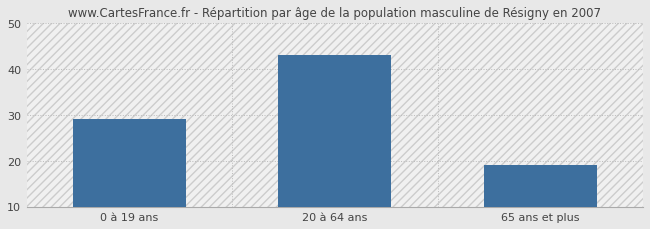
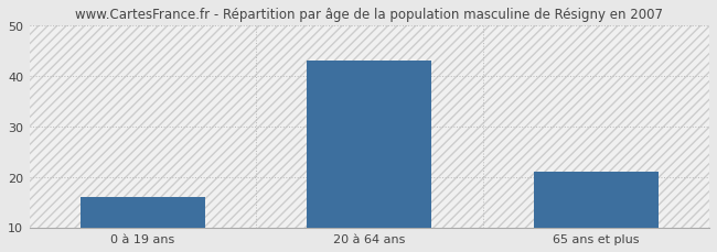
0 à 19 ans: 29 -> 16
65 ans et plus: 19 -> 21
